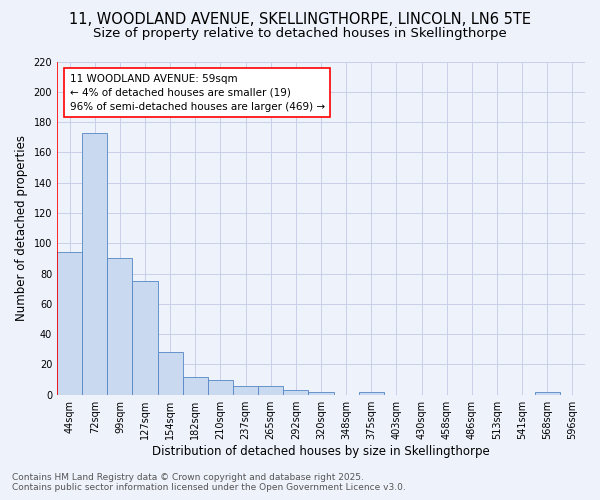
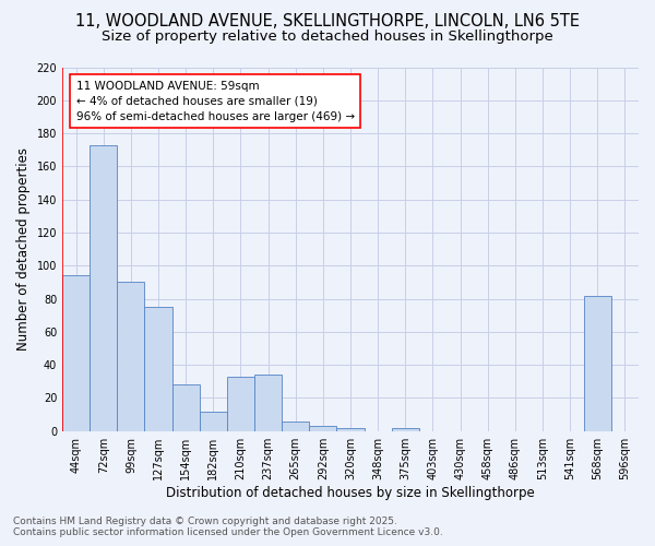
210sqm: 10 -> 33
237sqm: 6 -> 34
568sqm: 2 -> 82
